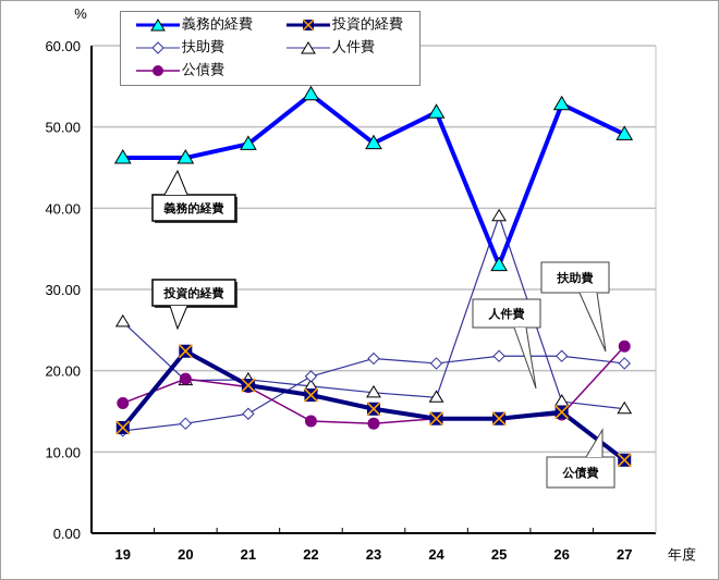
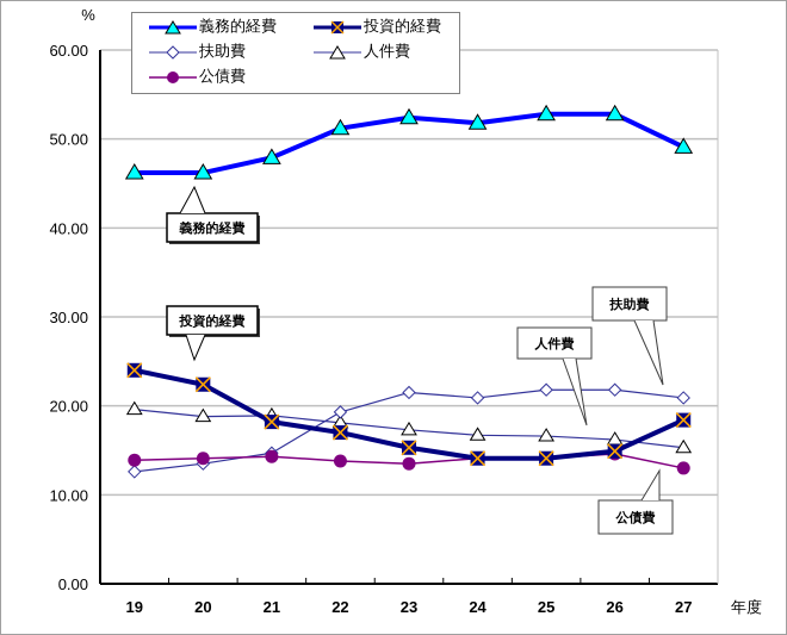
投資的経費/19: 13 -> 24
人件費/19: 26 -> 20
公債費/19: 16 -> 14
公債費/20: 19 -> 14
公債費/21: 18 -> 14
義務的経費/22: 54 -> 51
義務的経費/23: 48 -> 52
義務的経費/25: 33 -> 53
人件費/25: 39 -> 17
投資的経費/27: 9 -> 18
公債費/27: 23 -> 13
